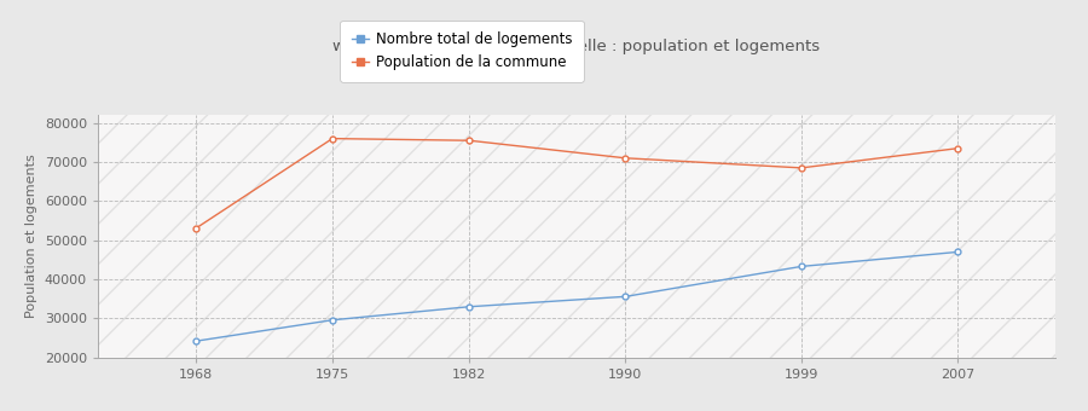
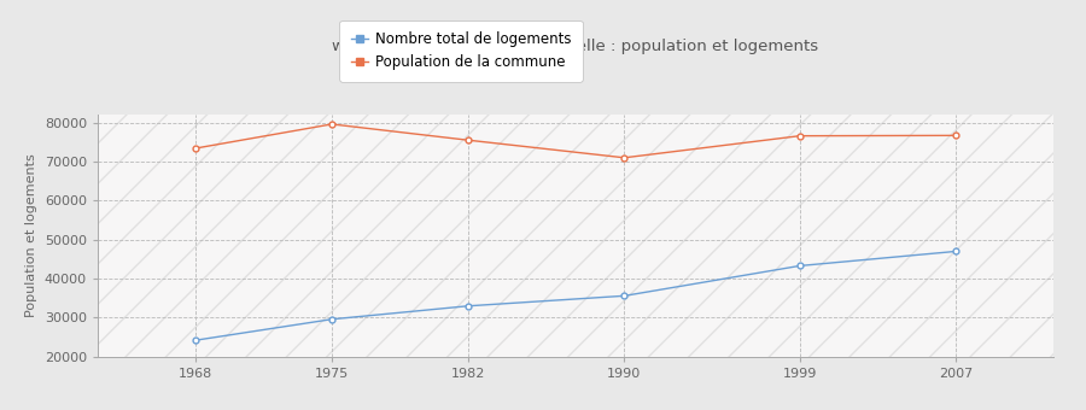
Population de la commune/1968: 53000 -> 73400
Population de la commune/1975: 76000 -> 79600
Population de la commune/1999: 68500 -> 76600
Population de la commune/2007: 73500 -> 76700
